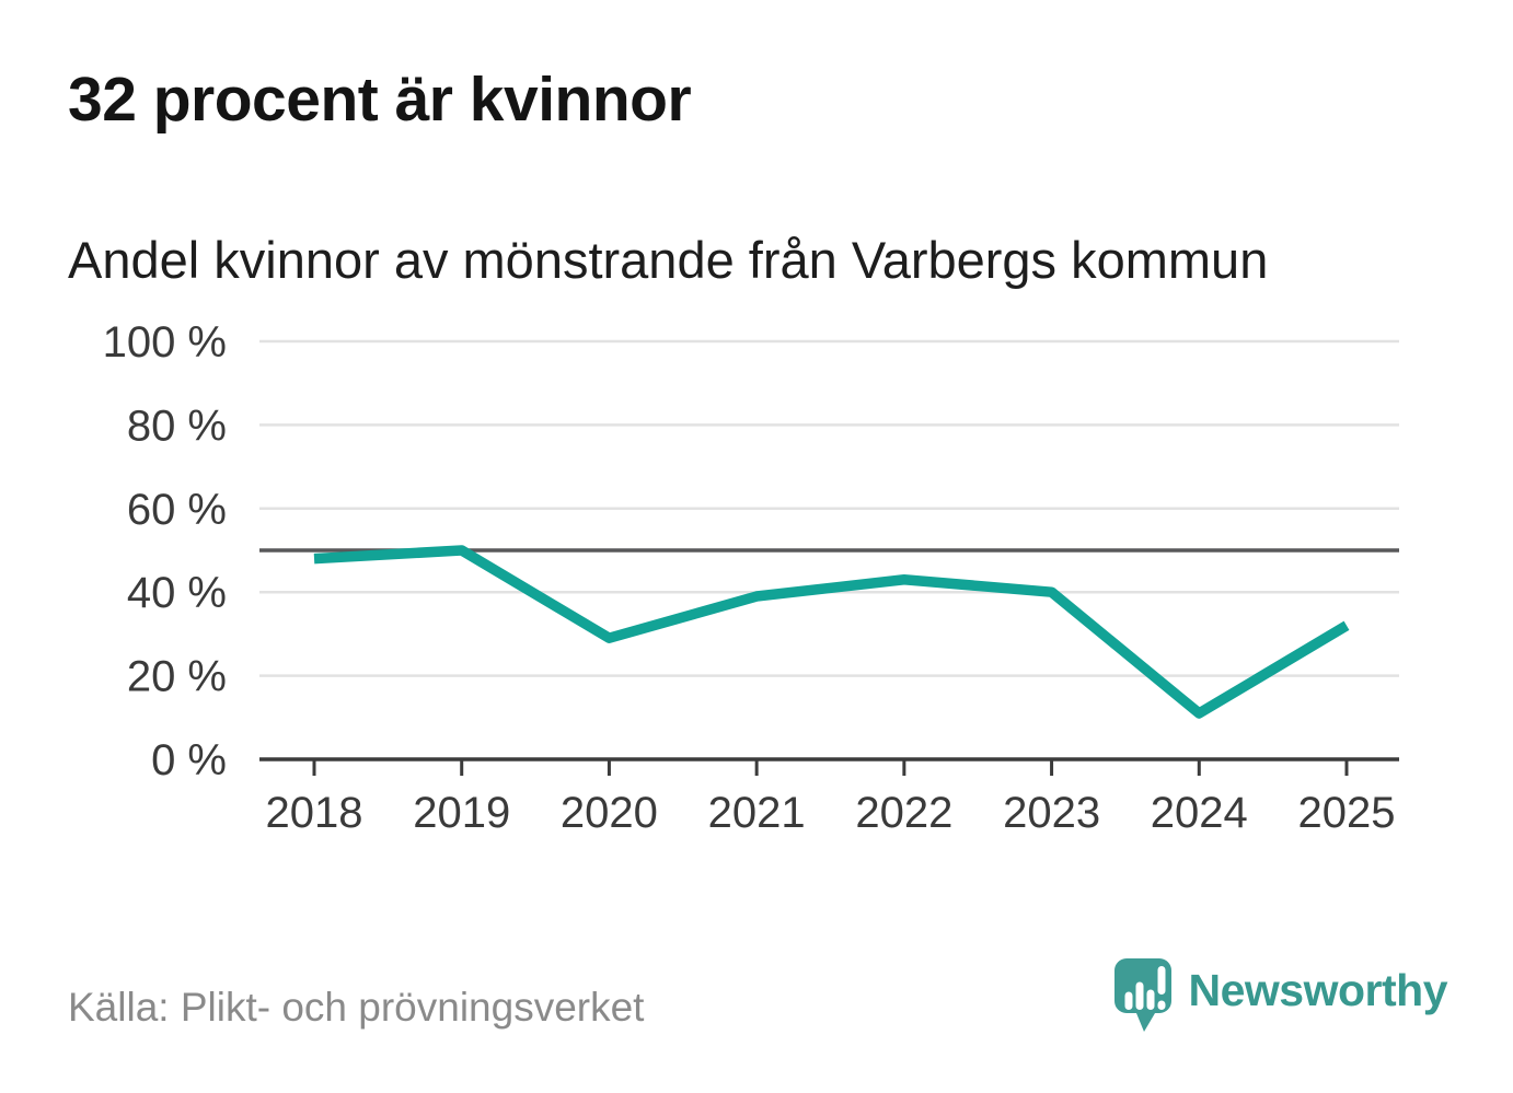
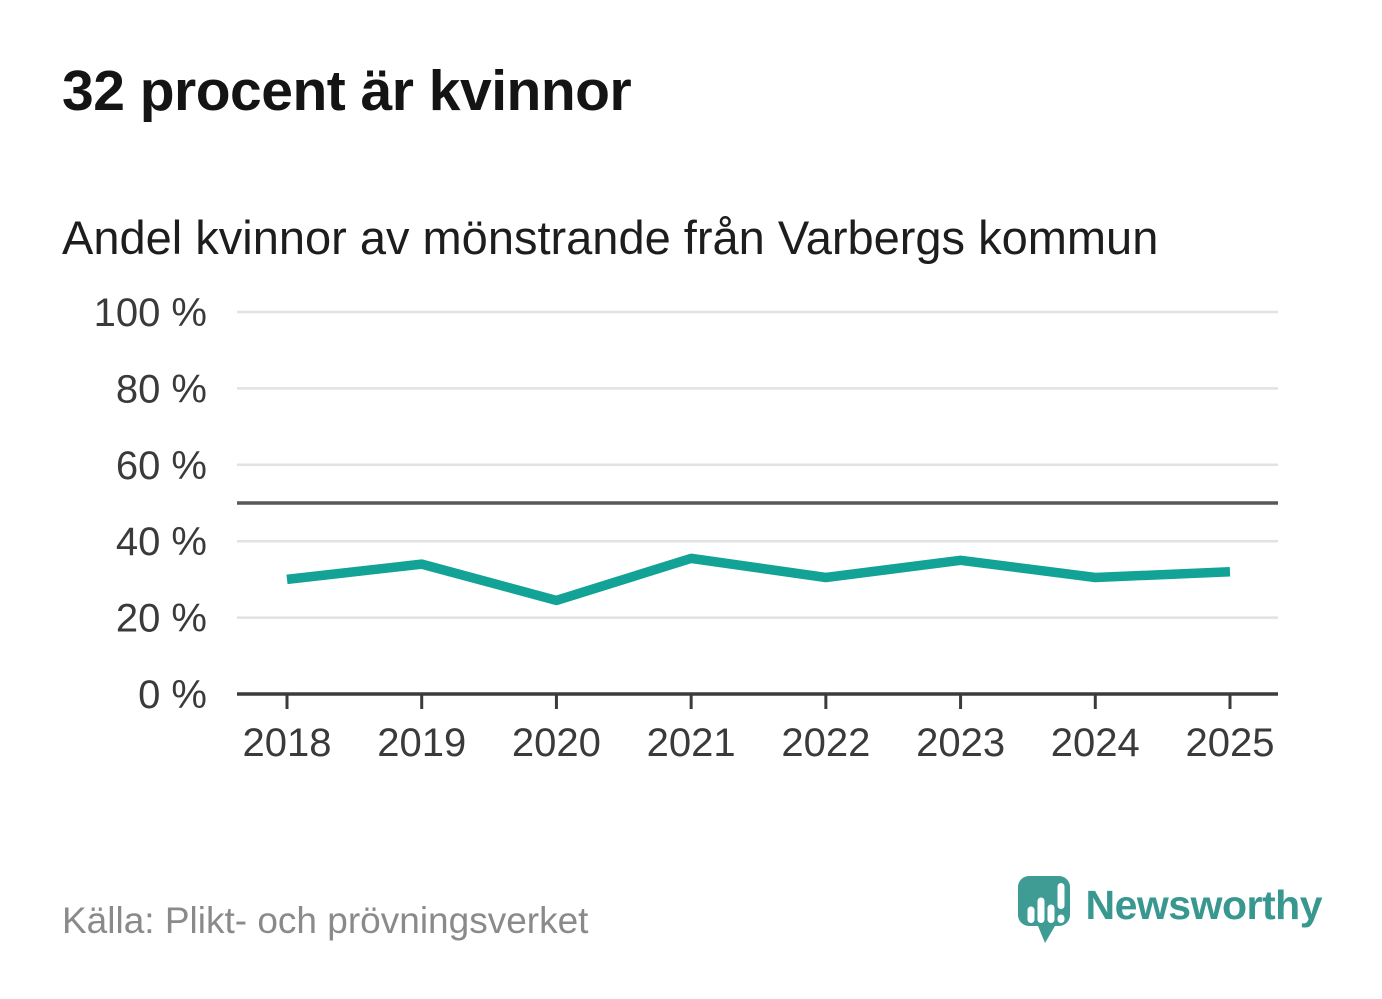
2018: 48% -> 30%
2019: 50% -> 34%
2020: 29% -> 24%
2021: 39% -> 36%
2022: 43% -> 30%
2023: 40% -> 35%
2024: 11% -> 30%
